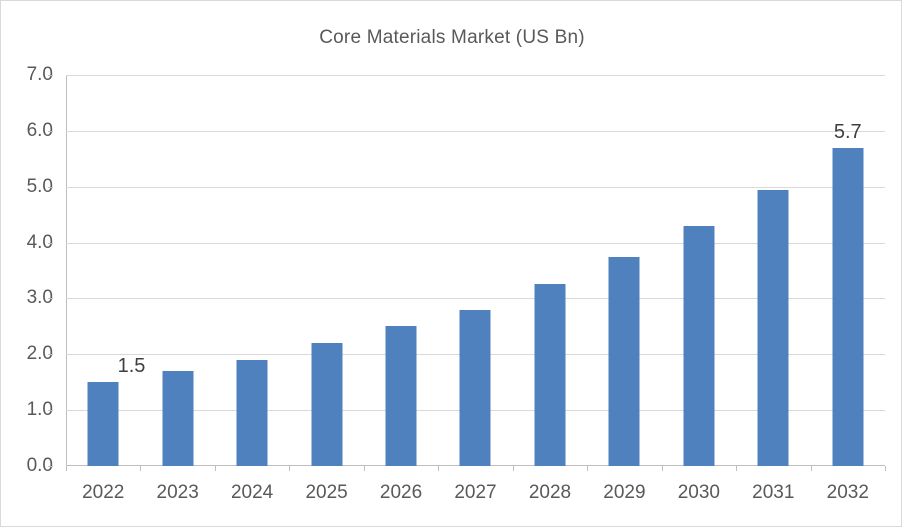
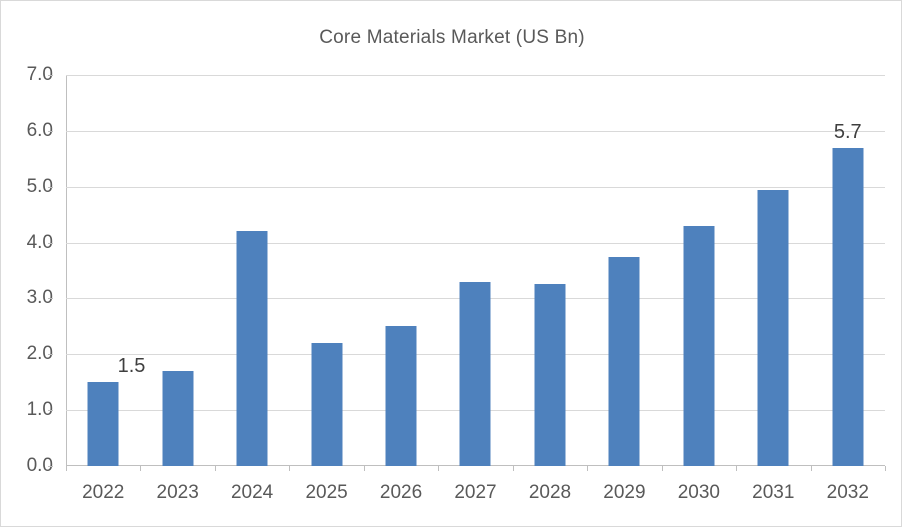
2024: 1.9 -> 4.2
2027: 2.8 -> 3.3
